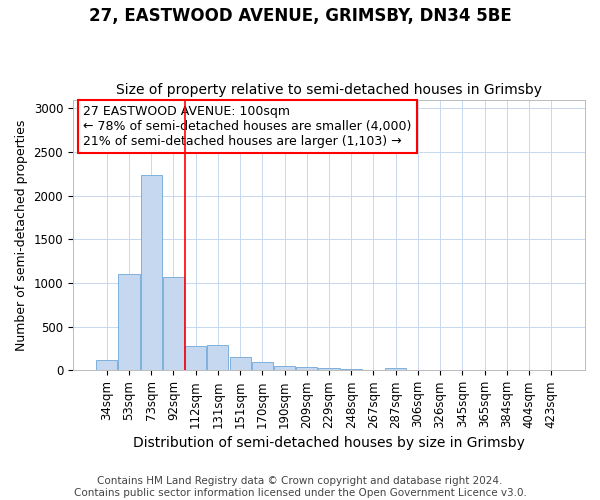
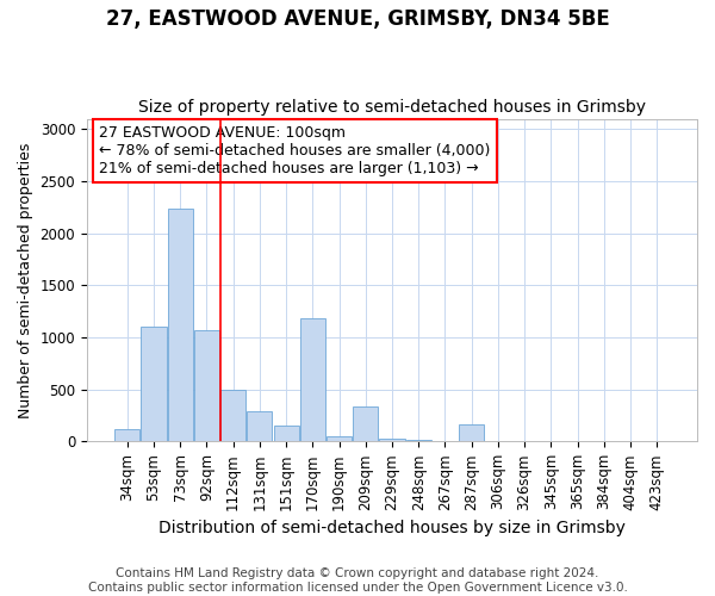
112sqm: 280 -> 500
170sqm: 90 -> 1180
209sqm: 40 -> 340
287sqm: 20 -> 160
